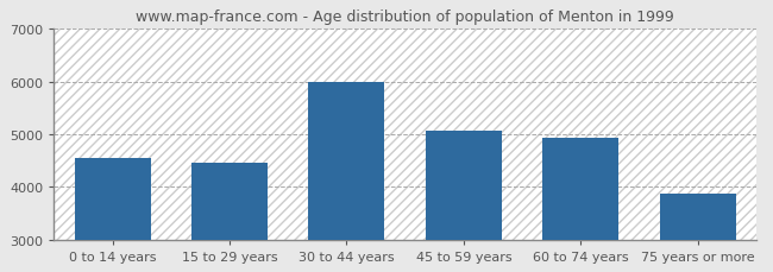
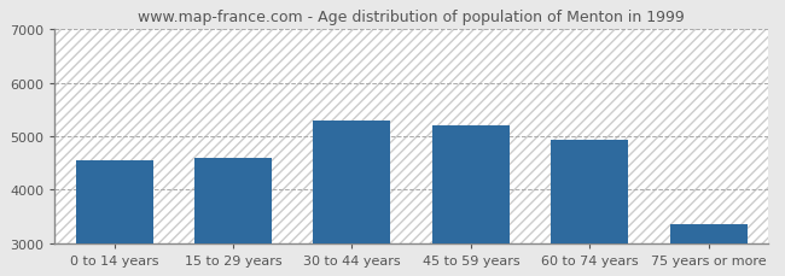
15 to 29 years: 4450 -> 4600
30 to 44 years: 6000 -> 5300
45 to 59 years: 5060 -> 5200
75 years or more: 3880 -> 3350
